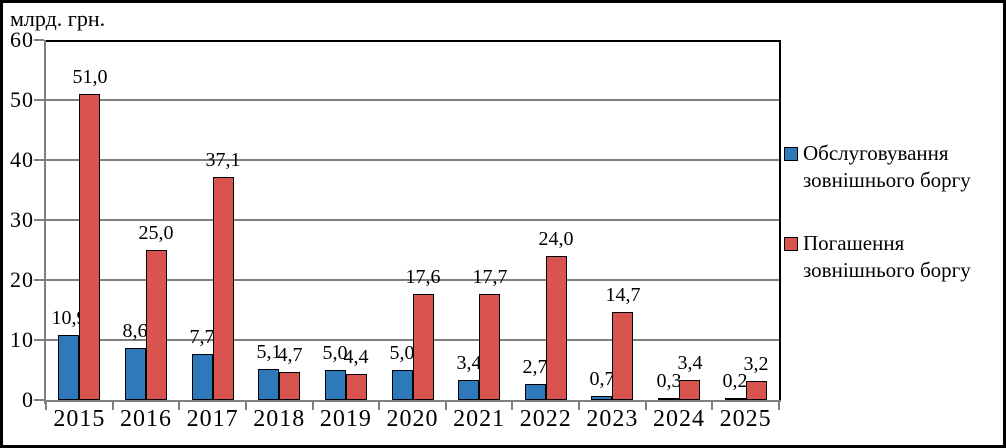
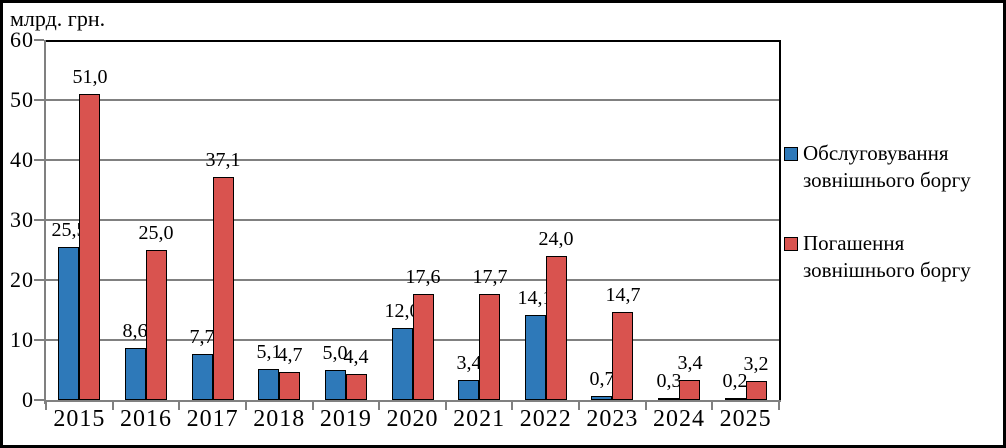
Обслуговування зовнішнього боргу/2015: 10,9 -> 25,5
Обслуговування зовнішнього боргу/2020: 5,0 -> 12,0
Обслуговування зовнішнього боргу/2022: 2,7 -> 14,1
